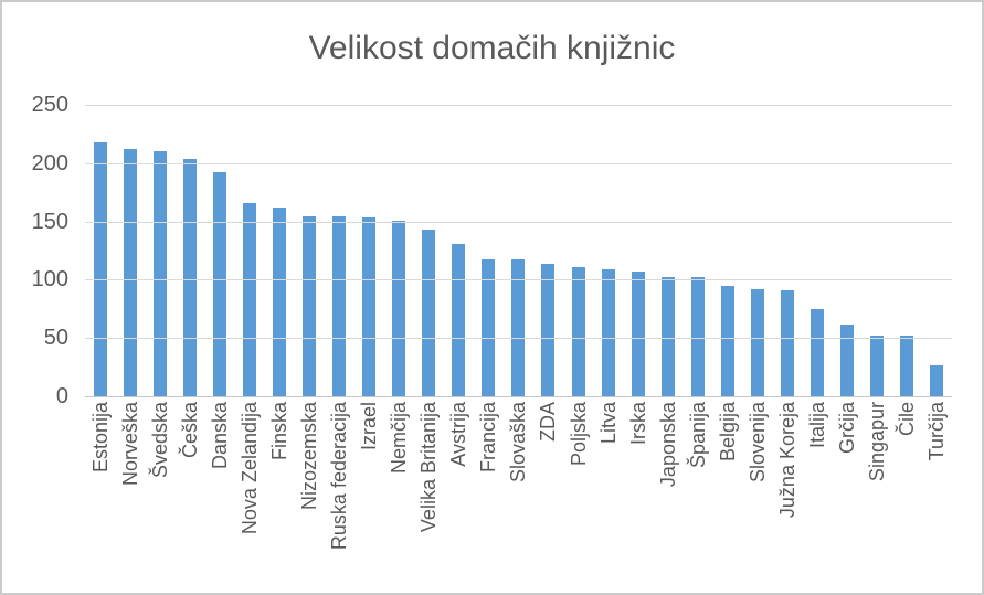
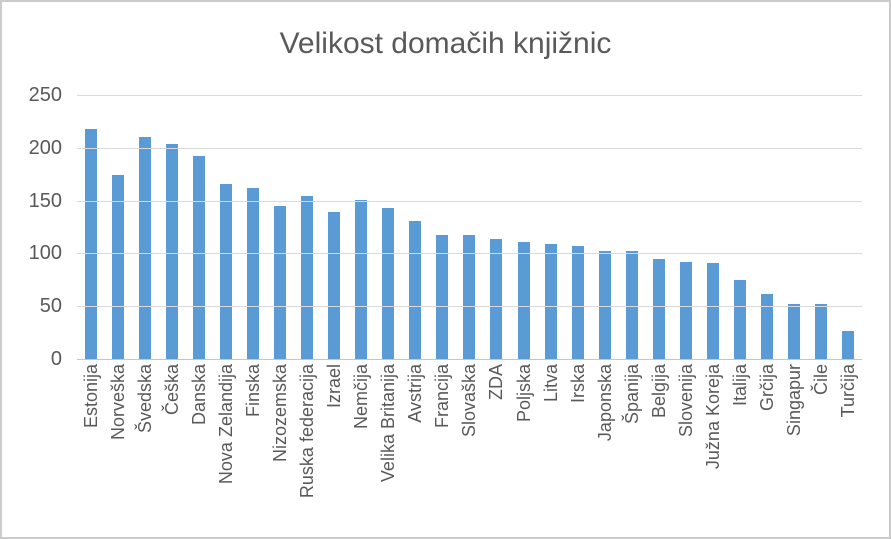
Norveška: 212 -> 174
Nizozemska: 154 -> 145
Izrael: 153 -> 139
